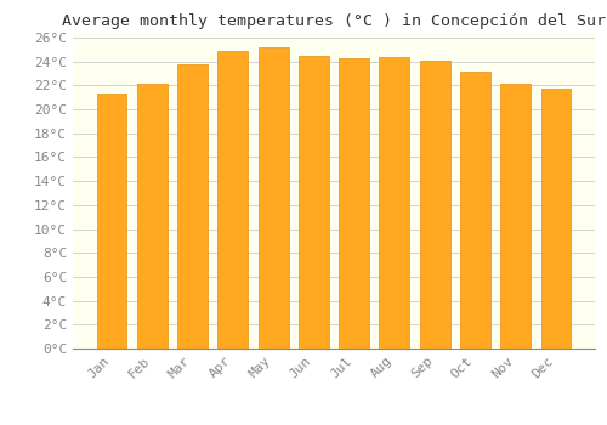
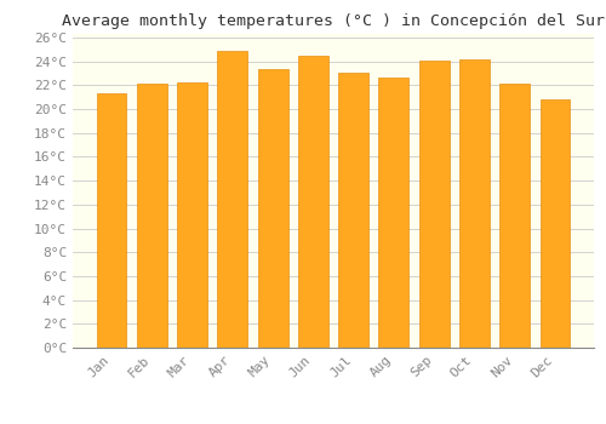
Mar: 23.8°C -> 22.2°C
May: 25.2°C -> 23.4°C
Jul: 24.3°C -> 23.0°C
Aug: 24.4°C -> 22.6°C
Oct: 23.2°C -> 24.2°C
Dec: 21.7°C -> 20.8°C
